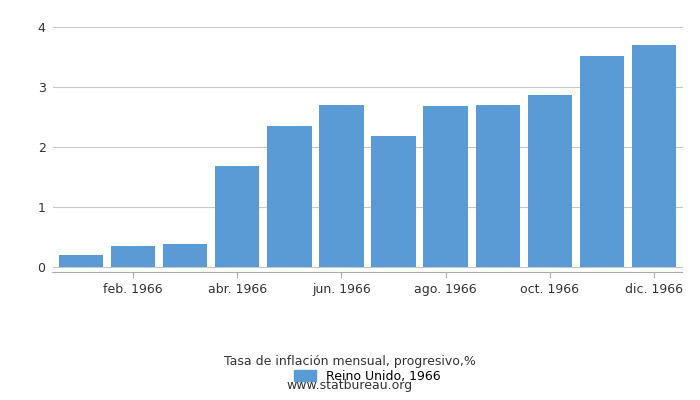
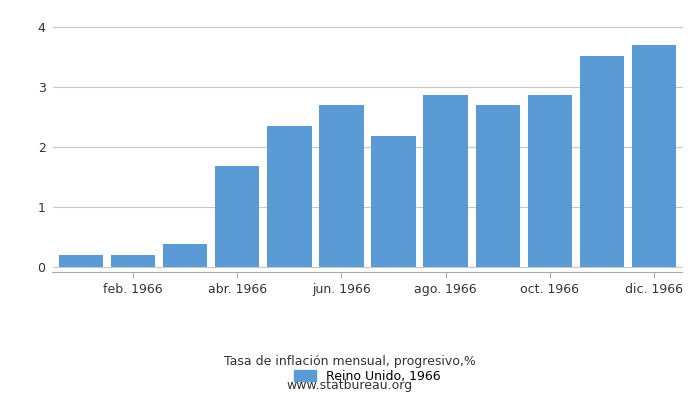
feb. 1966: 0.36 -> 0.20
ago. 1966: 2.68 -> 2.87
